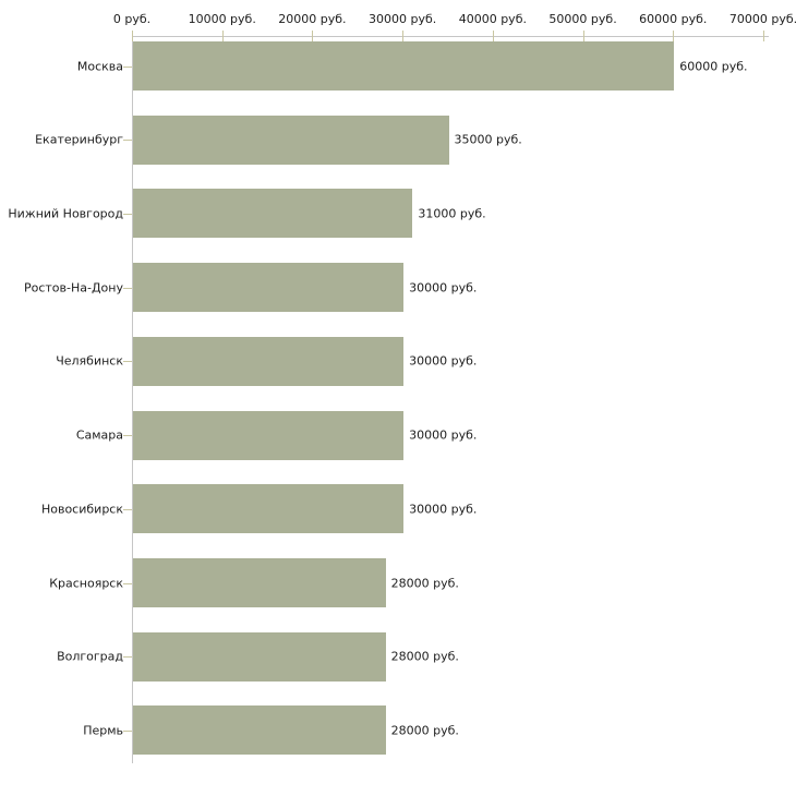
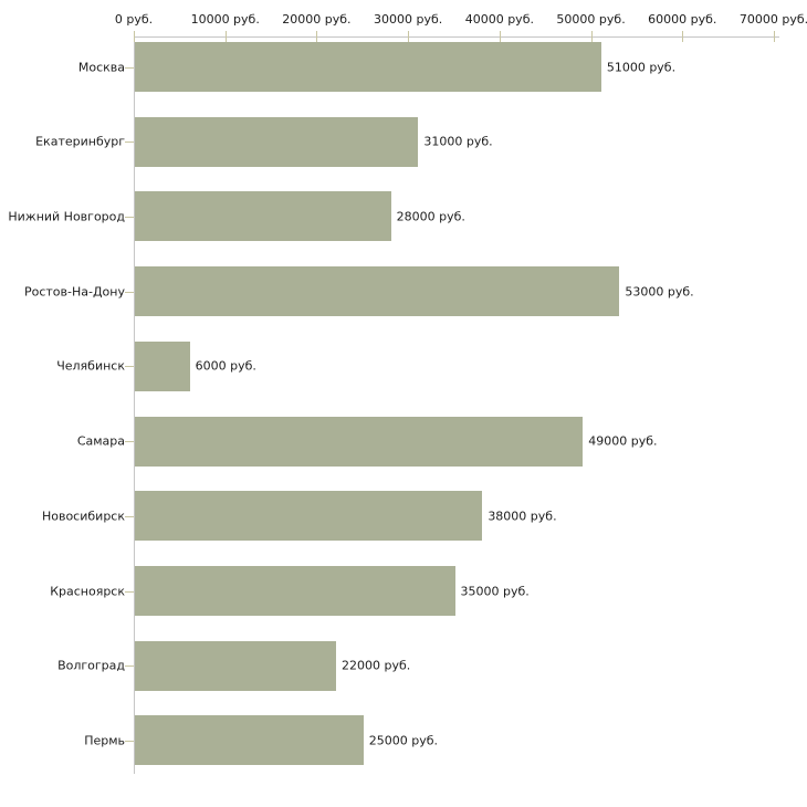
Москва: 60000 -> 51000
Екатеринбург: 35000 -> 31000
Нижний Новгород: 31000 -> 28000
Ростов-На-Дону: 30000 -> 53000
Челябинск: 30000 -> 6000
Самара: 30000 -> 49000
Новосибирск: 30000 -> 38000
Красноярск: 28000 -> 35000
Волгоград: 28000 -> 22000
Пермь: 28000 -> 25000
